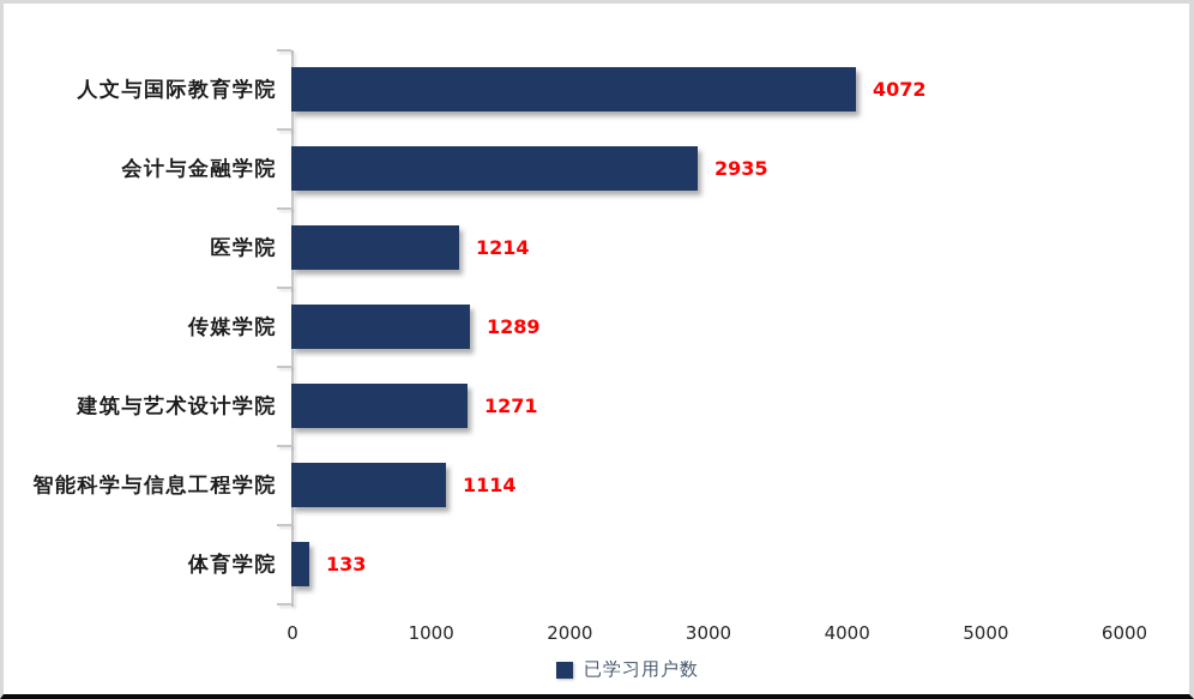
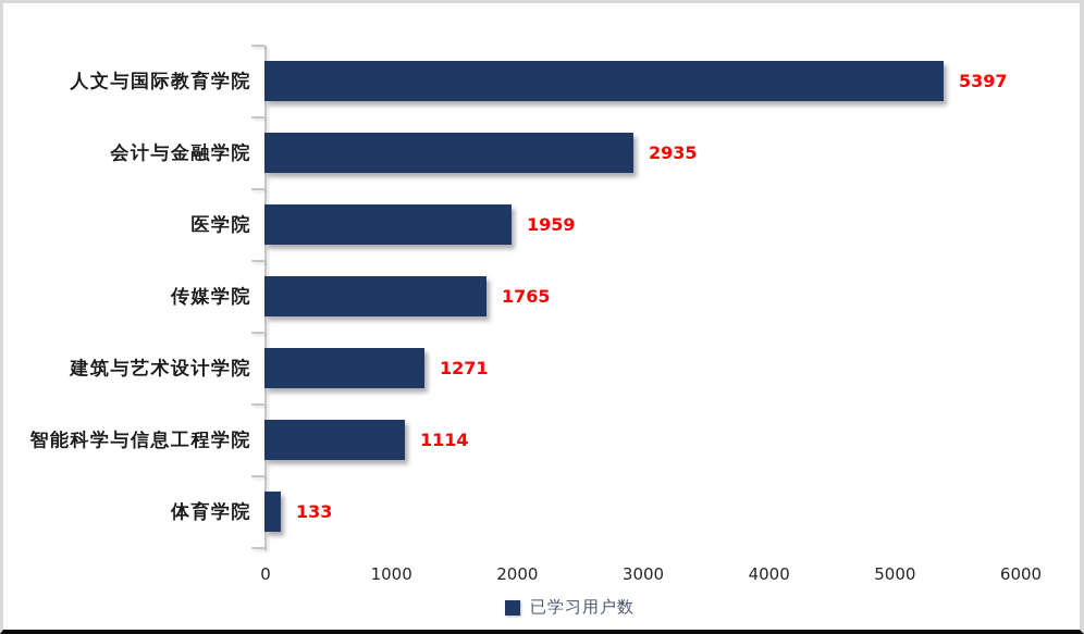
人文与国际教育学院: 4072 -> 5397
医学院: 1214 -> 1959
传媒学院: 1289 -> 1765
